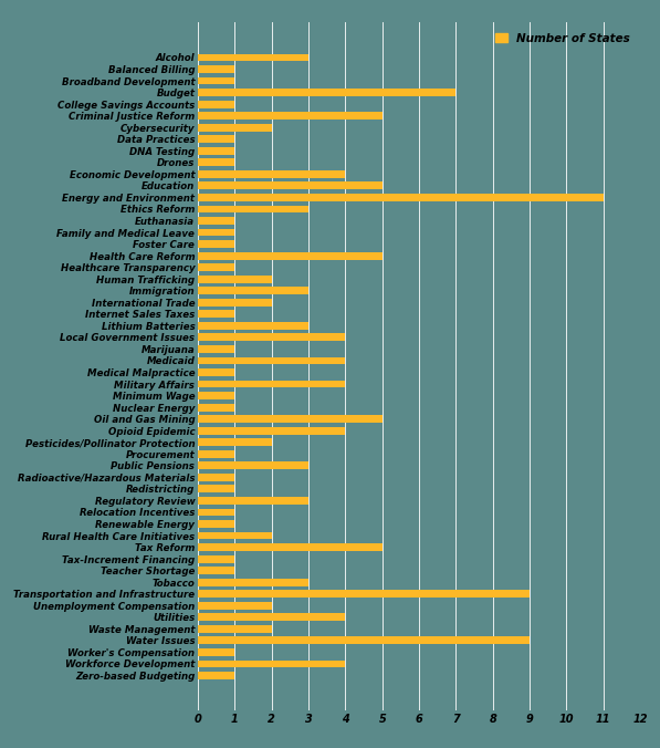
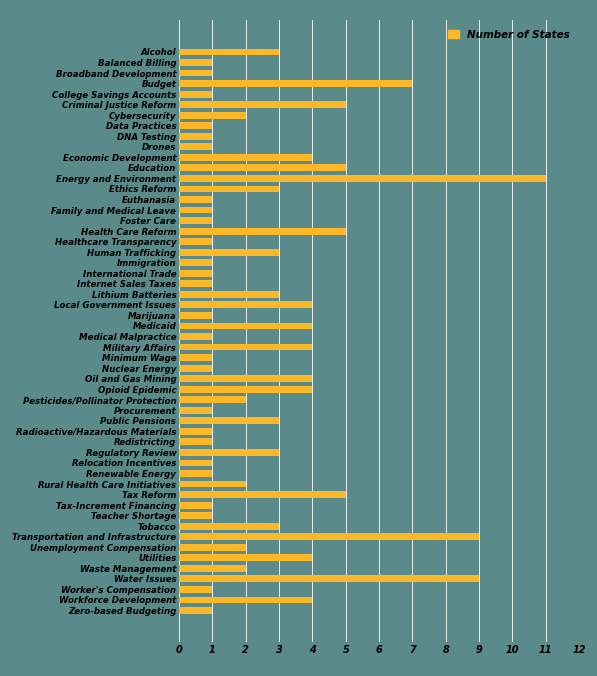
Human Trafficking: 2 -> 3
Immigration: 3 -> 1
International Trade: 2 -> 1
Oil and Gas Mining: 5 -> 4
